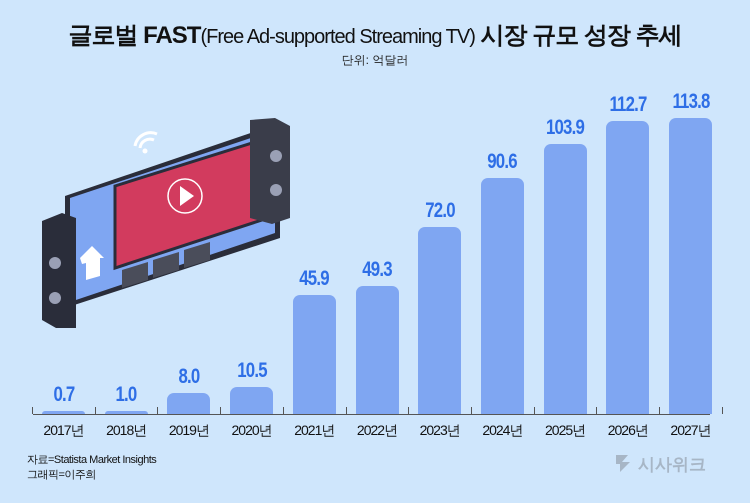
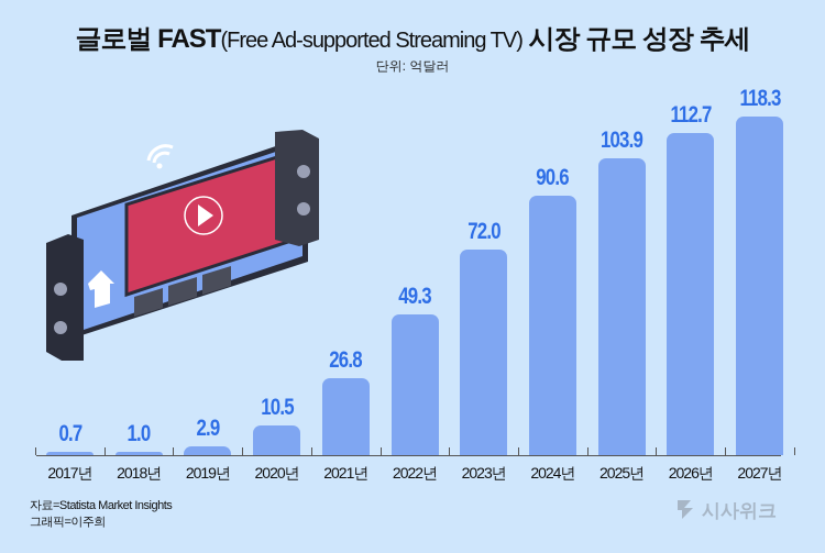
2019년: 8.0 -> 2.9
2021년: 45.9 -> 26.8
2027년: 113.8 -> 118.3
